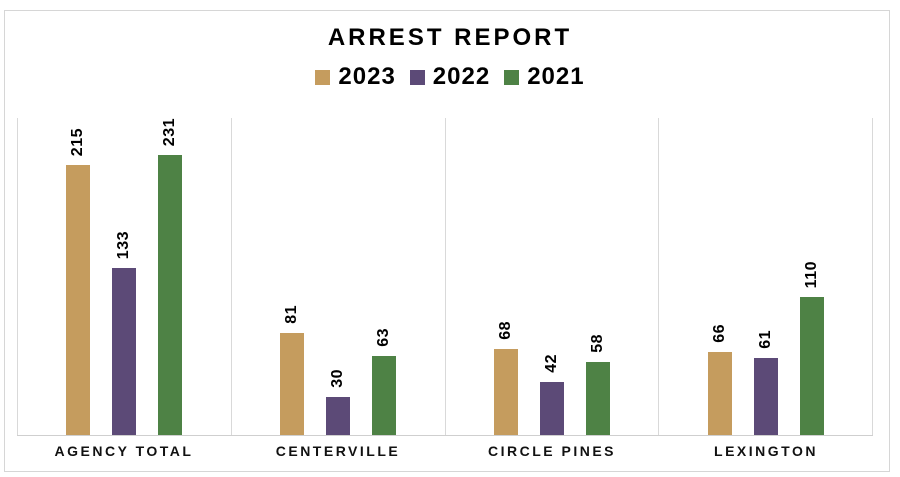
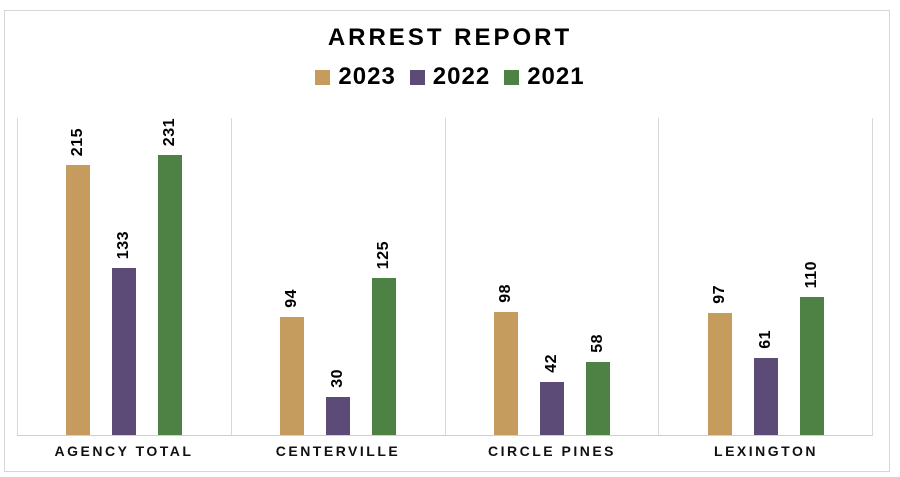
2023/CENTERVILLE: 81 -> 94
2021/CENTERVILLE: 63 -> 125
2023/CIRCLE PINES: 68 -> 98
2023/LEXINGTON: 66 -> 97
